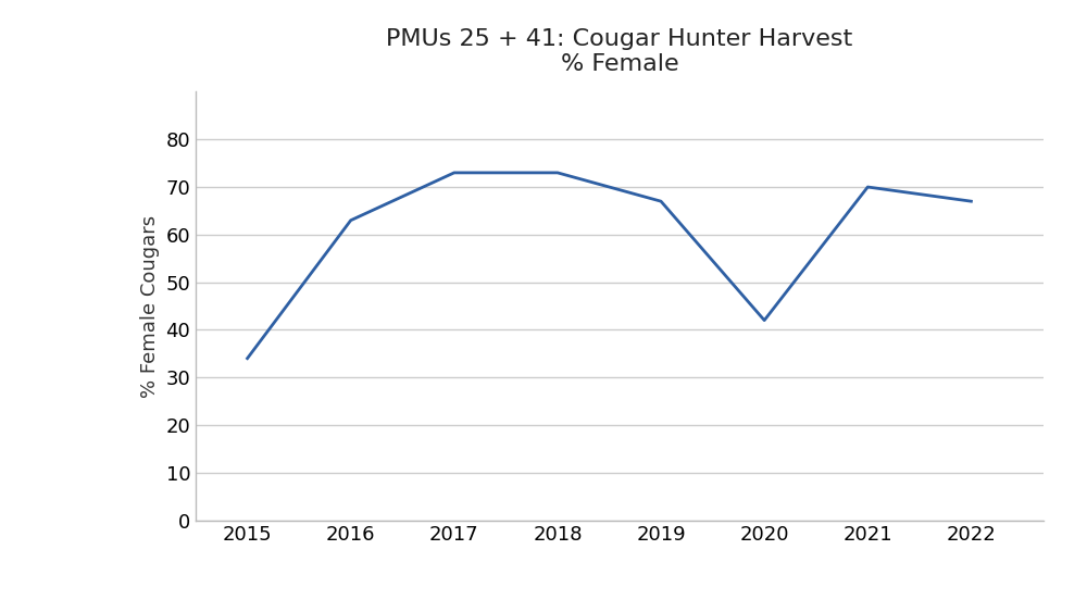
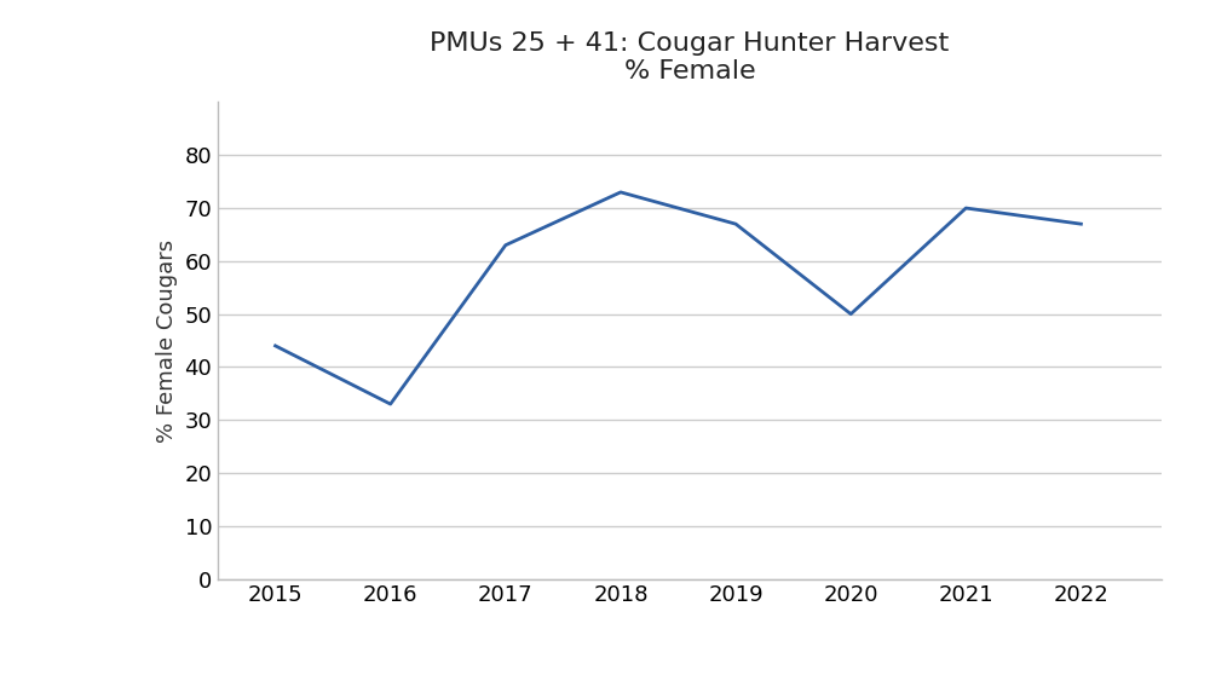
2015: 34 -> 44
2016: 63 -> 33
2017: 73 -> 63
2020: 42 -> 50
